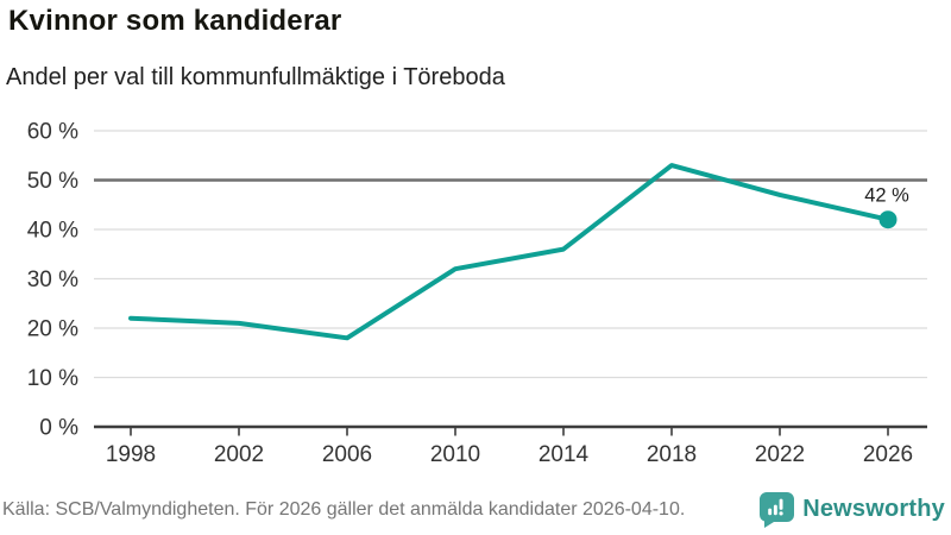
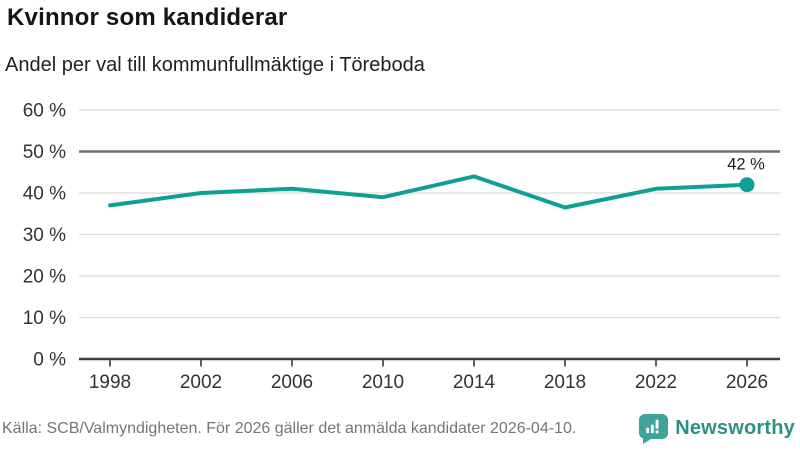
1998: 22% -> 37%
2002: 21% -> 40%
2006: 18% -> 41%
2010: 32% -> 39%
2014: 36% -> 44%
2018: 53% -> 36%
2022: 47% -> 41%
